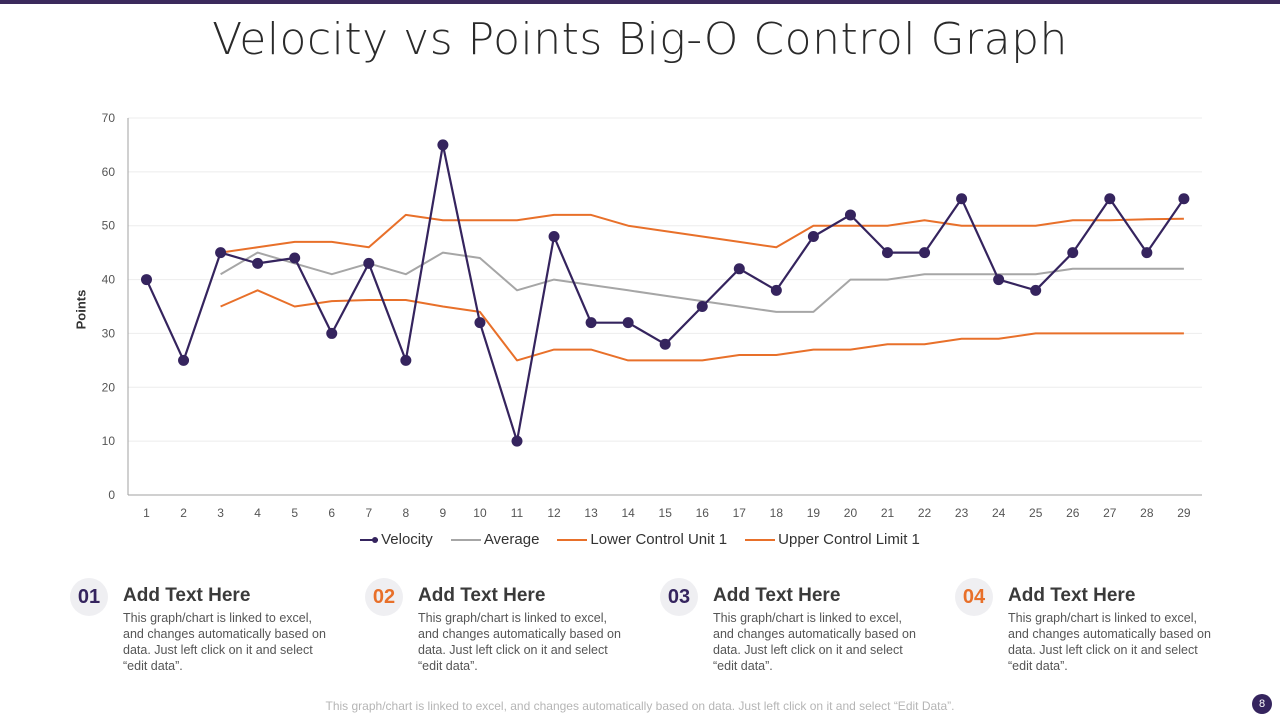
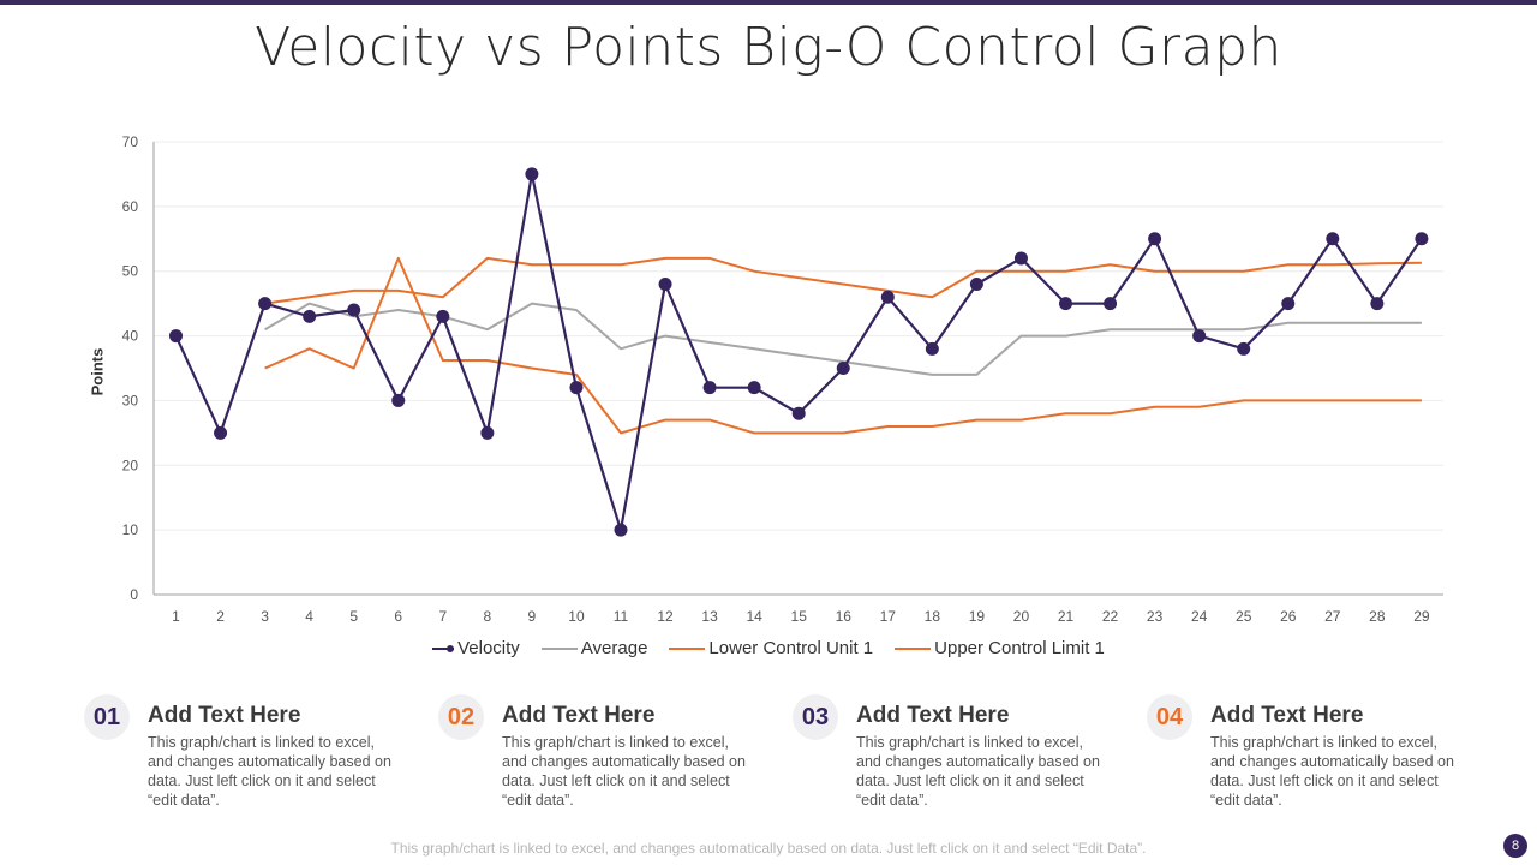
Average/6: 41 -> 44
Lower Control Unit 1/6: 36 -> 52
Velocity/17: 42 -> 46
